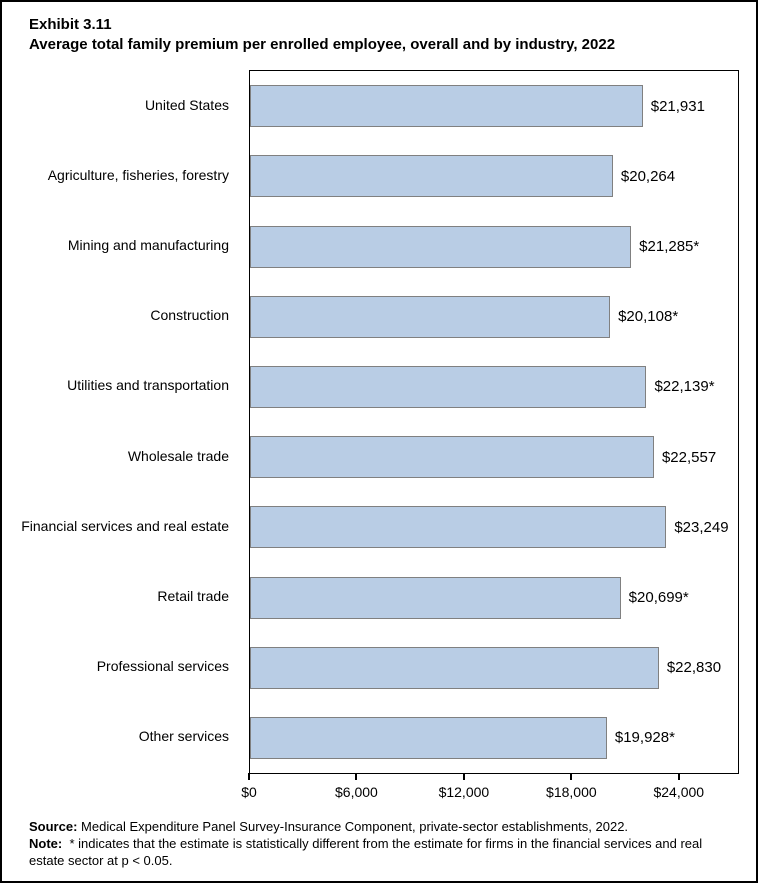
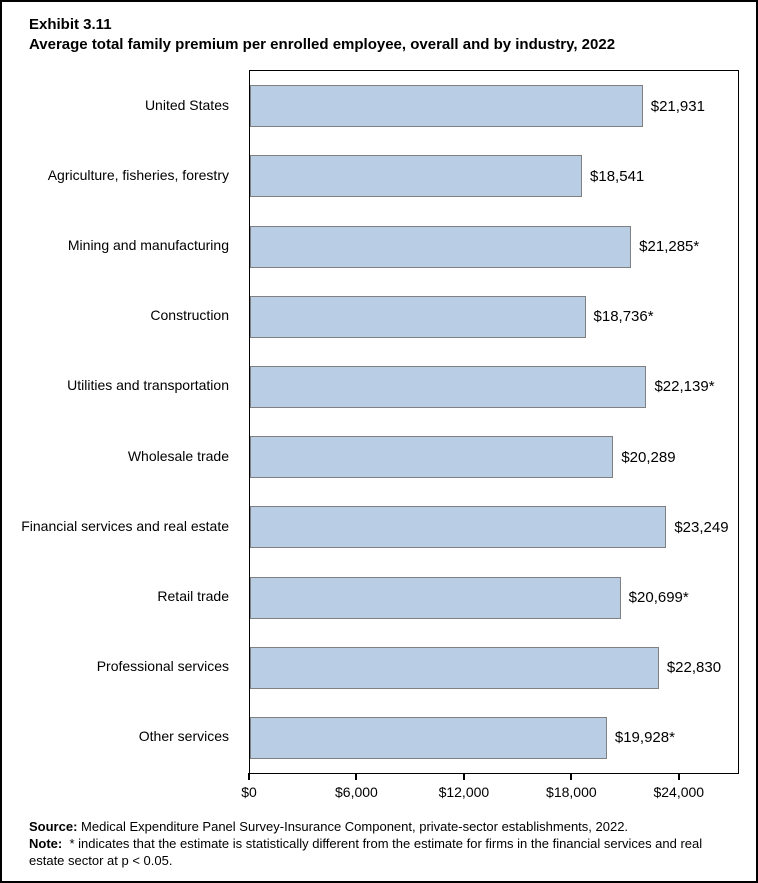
Agriculture, fisheries, forestry: $20,264 -> $18,541
Construction: 20,108 -> 18,736
Wholesale trade: $22,557 -> $20,289
